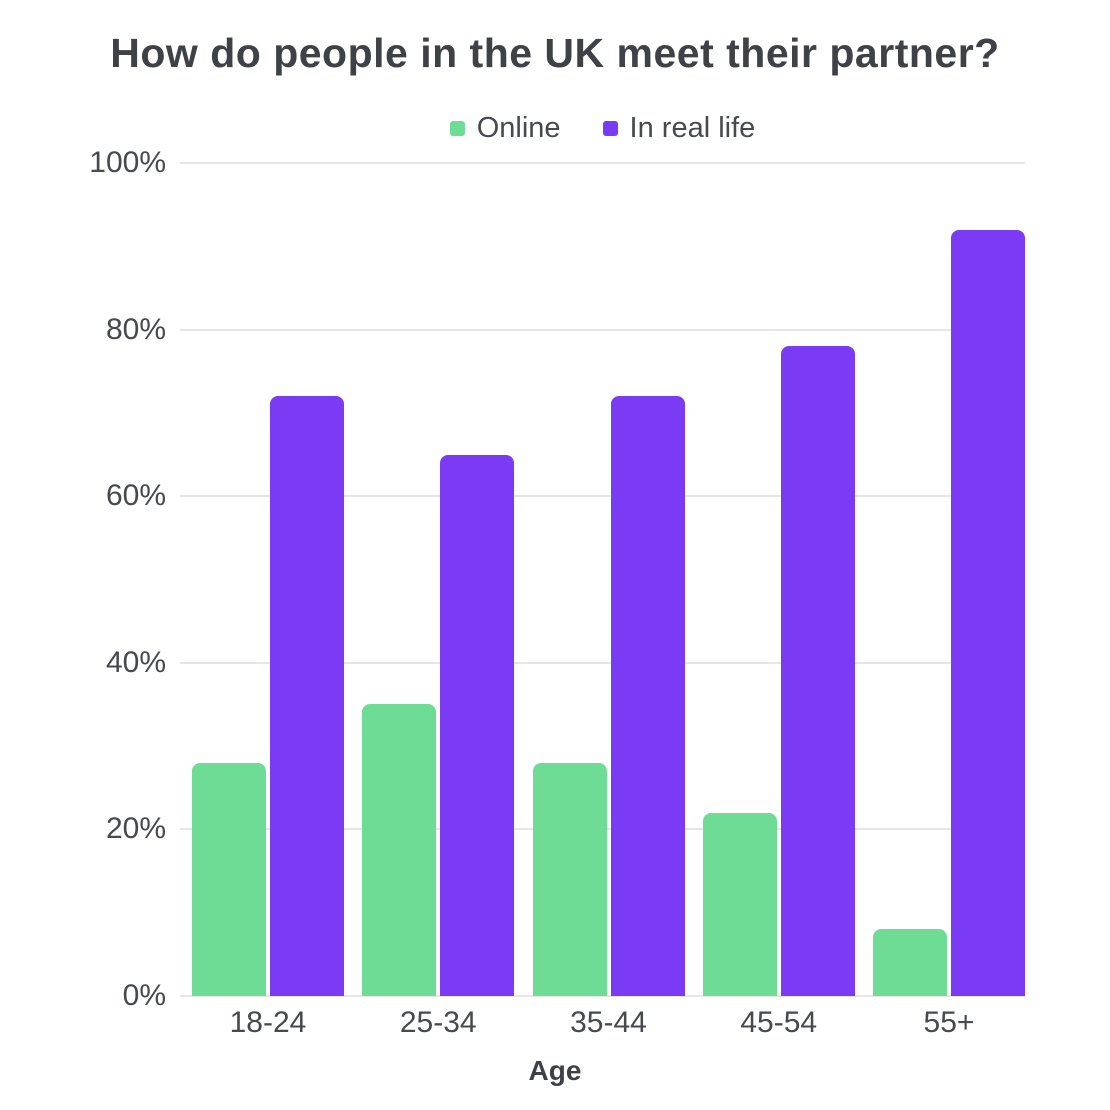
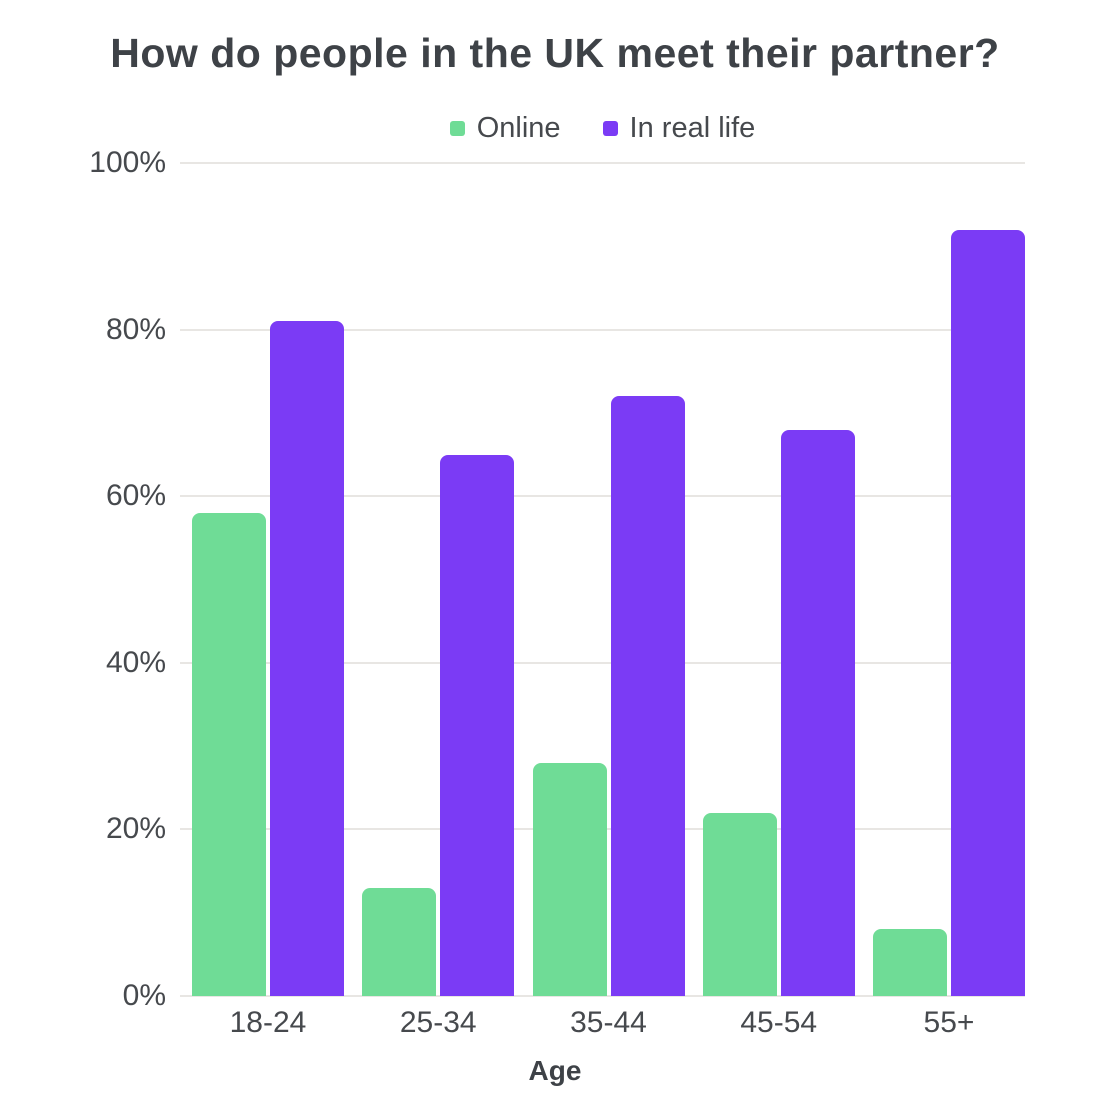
Online/18-24: 28% -> 58%
In real life/18-24: 72% -> 81%
Online/25-34: 35% -> 13%
In real life/45-54: 78% -> 68%
